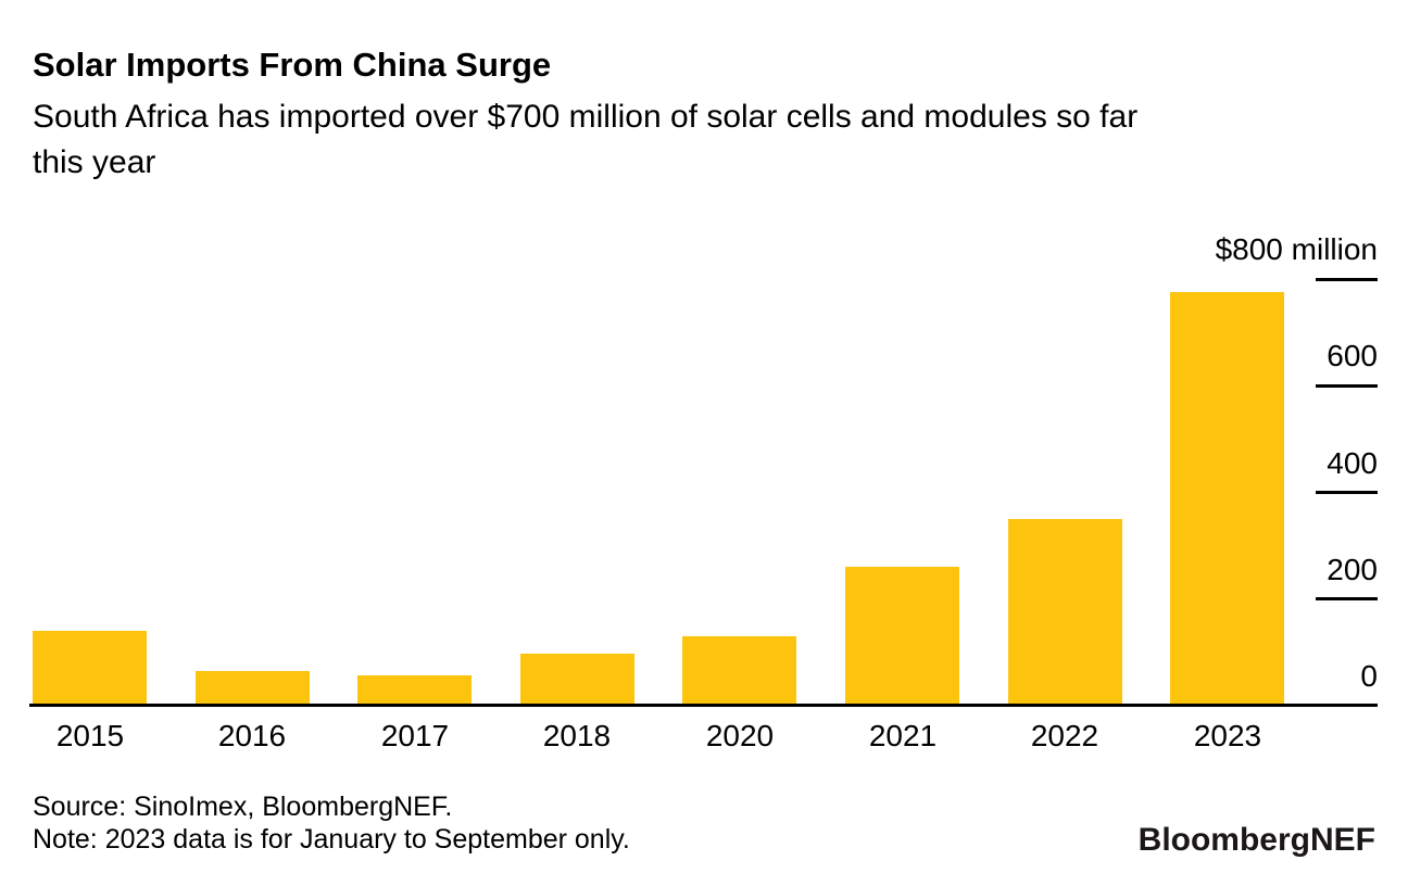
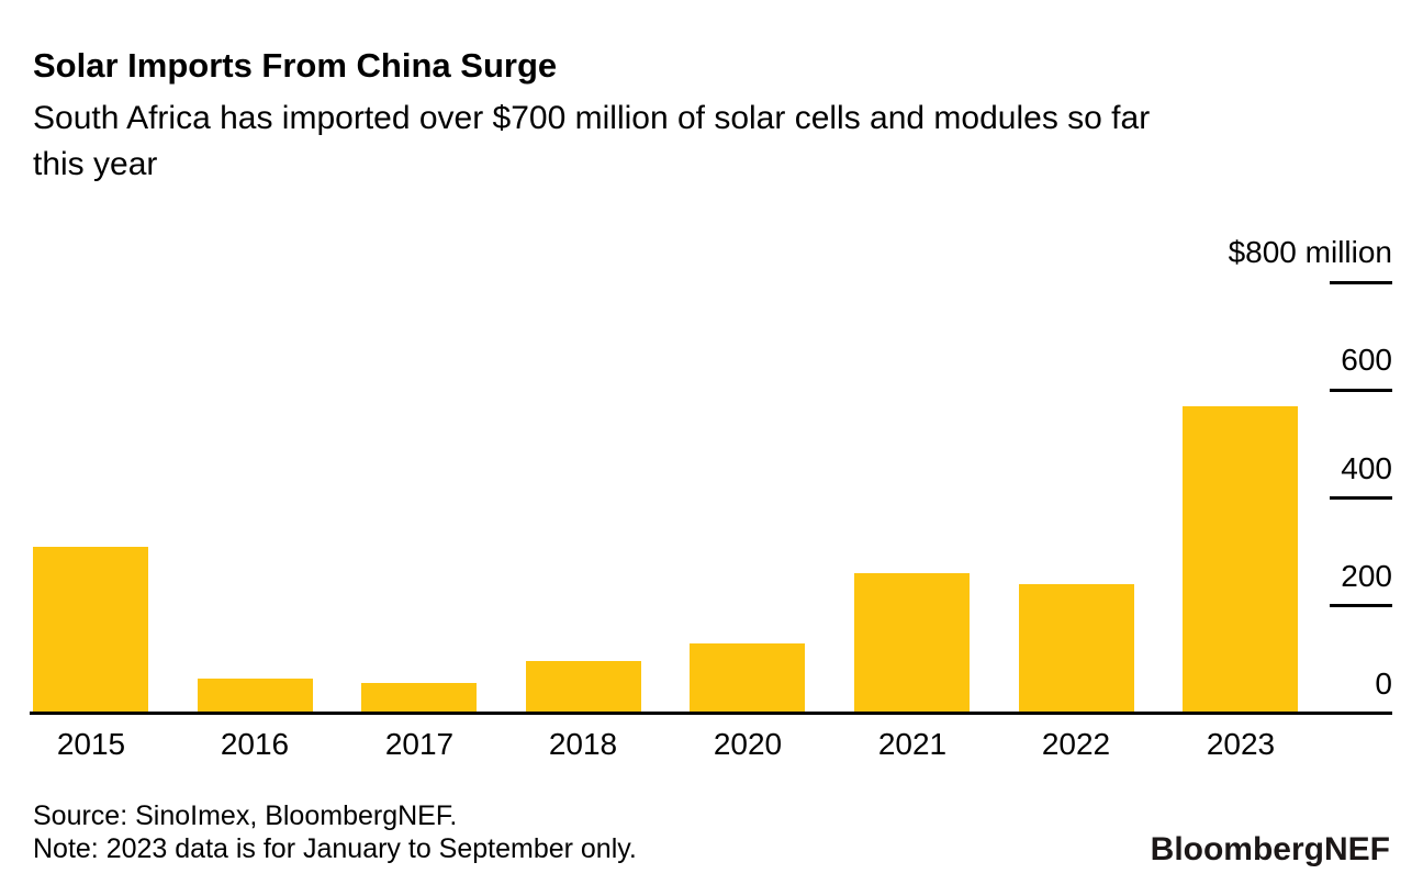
2015: 140 -> 310
2022: 350 -> 240
2023: 780 -> 570
